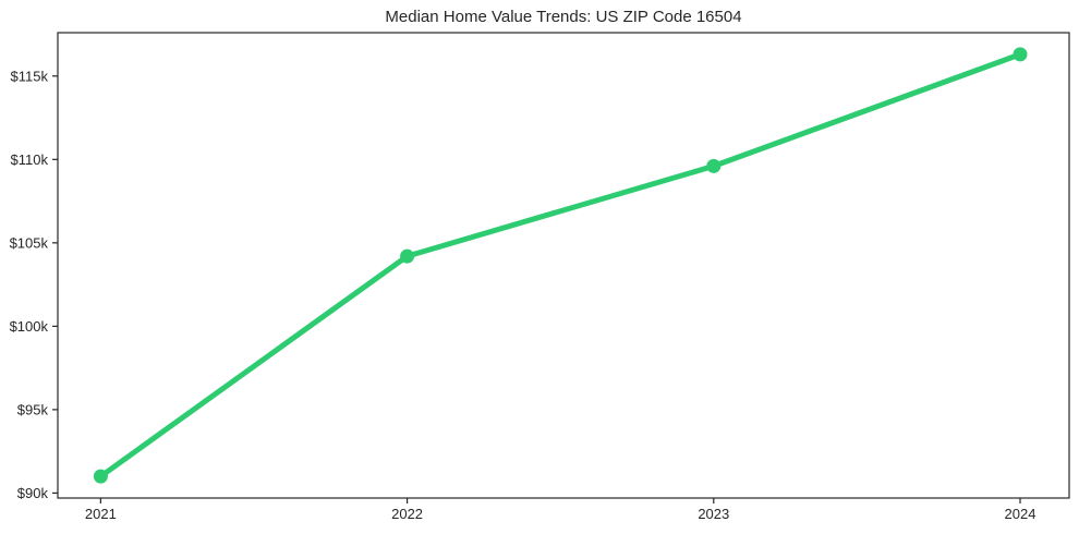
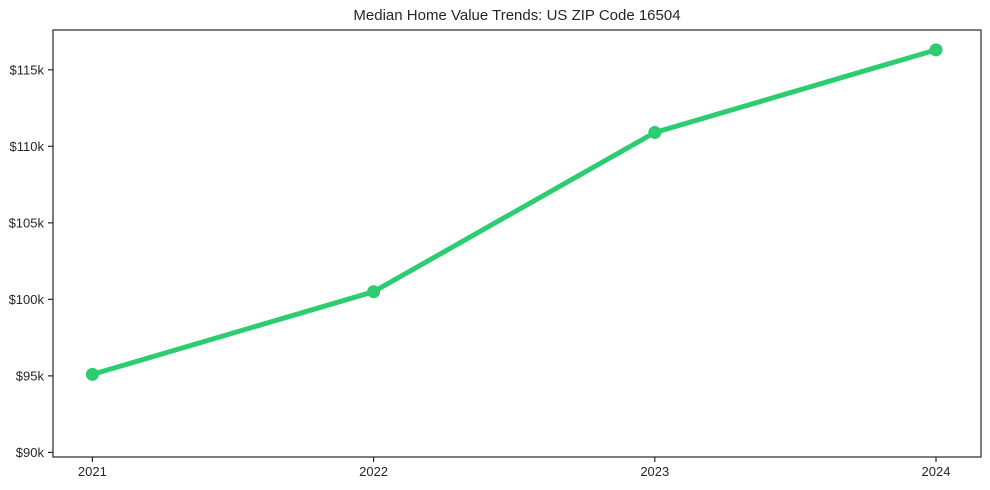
2021: $91.0k -> $95.1k
2022: $104.2k -> $100.5k
2023: $109.6k -> $110.9k
